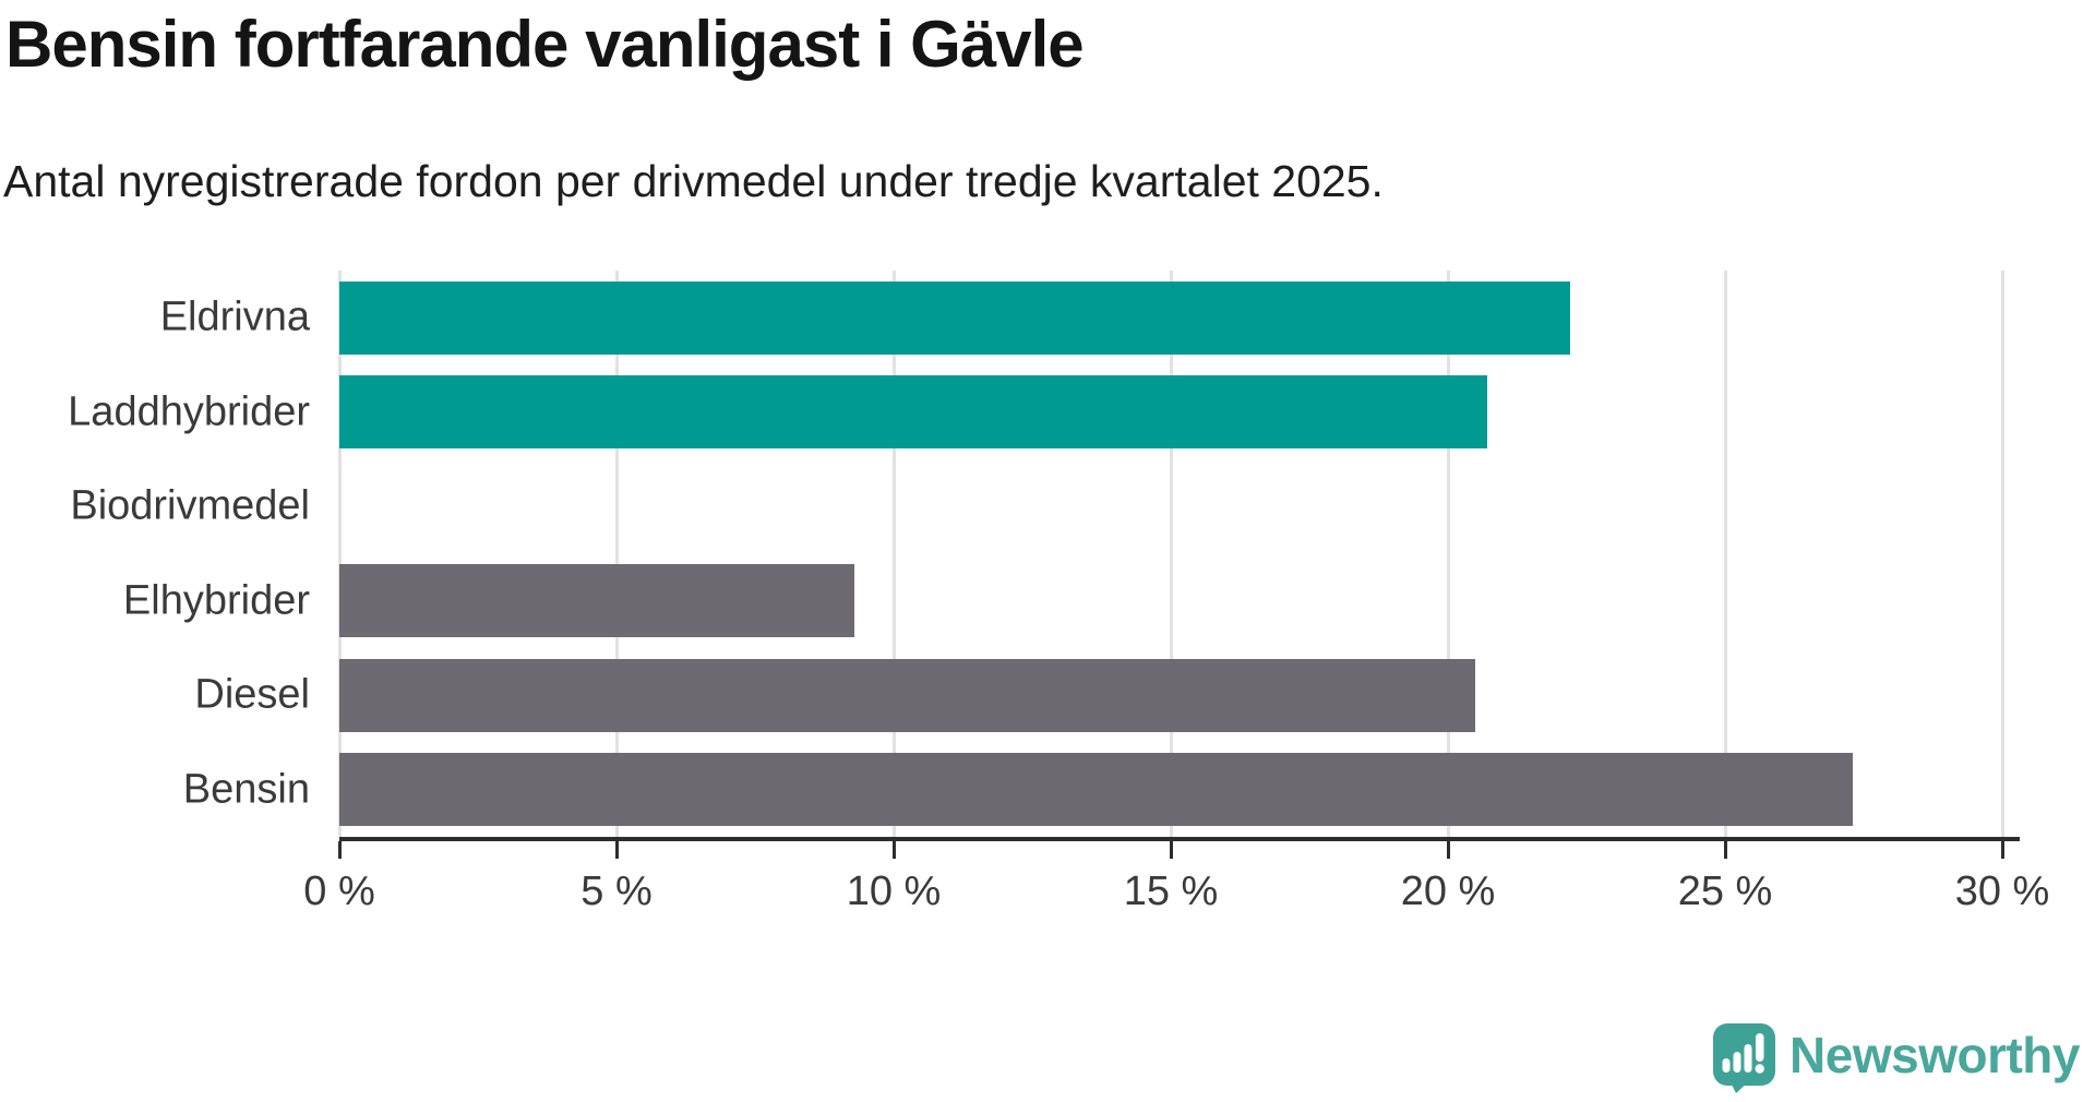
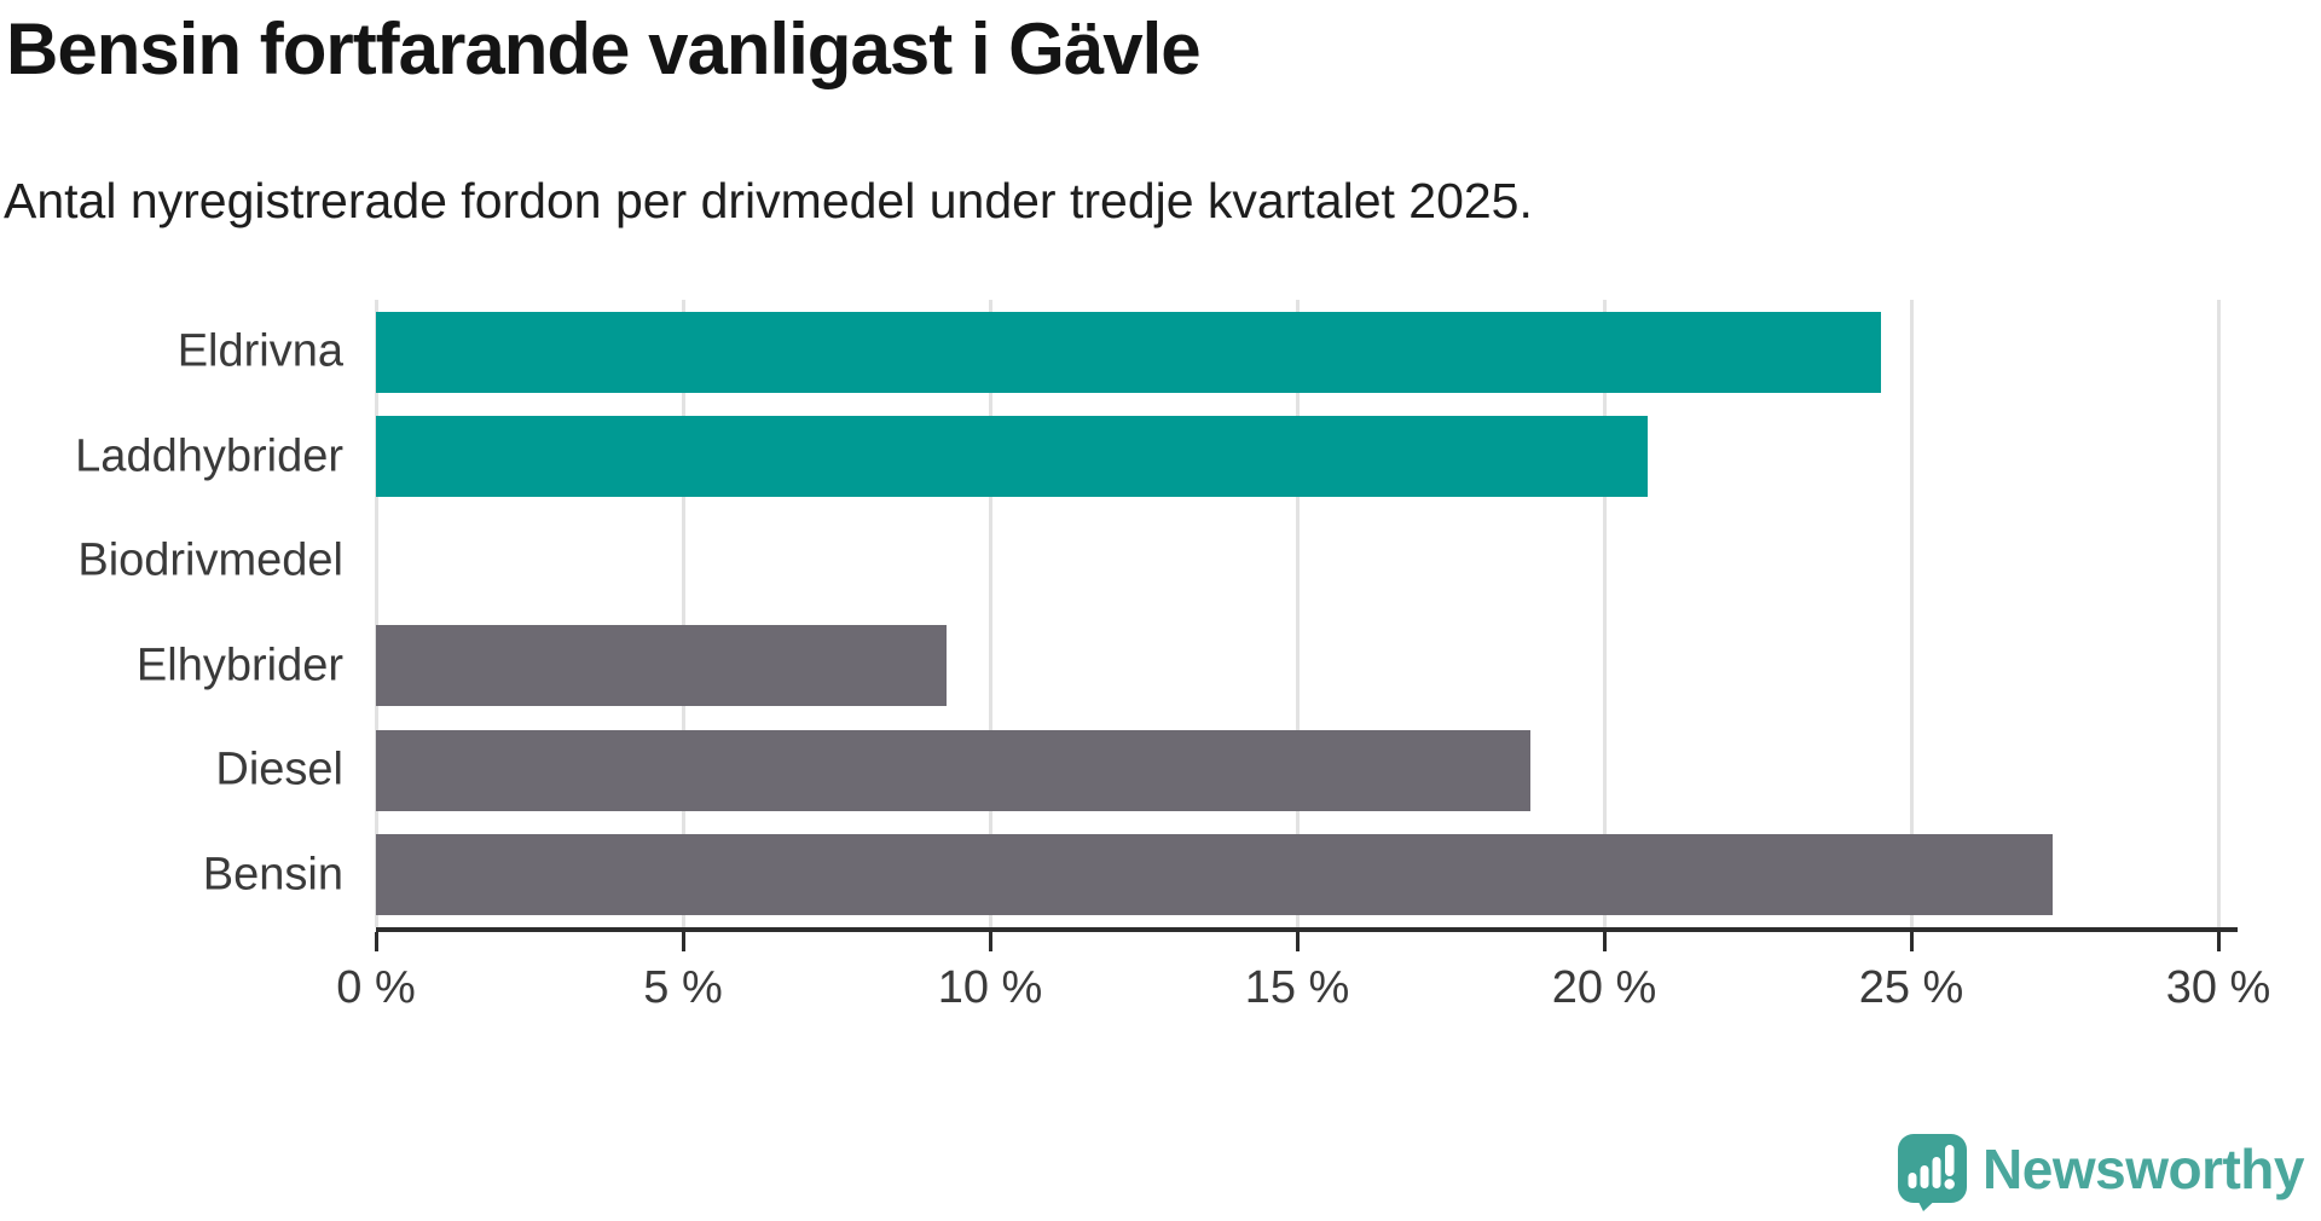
Eldrivna: 22.2% -> 24.5%
Diesel: 20.5% -> 18.8%
